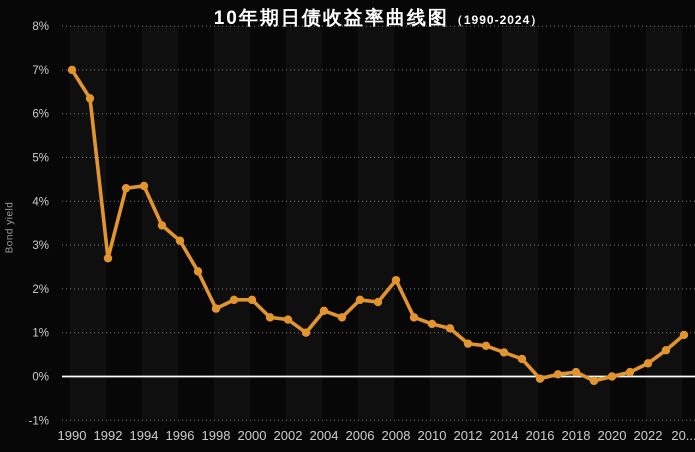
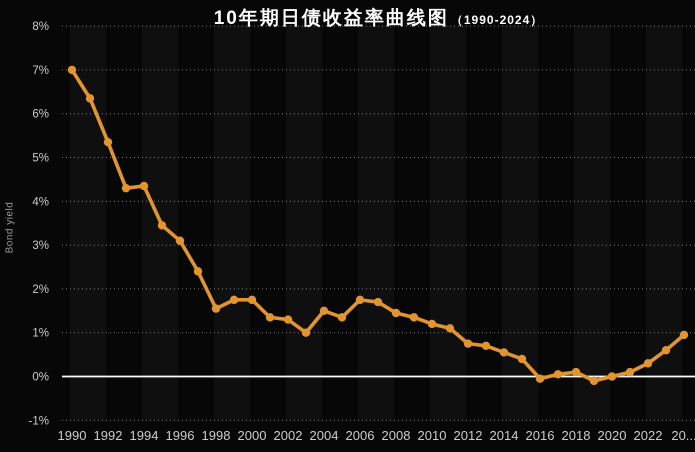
1992: 2.7% -> 5.3%
2008: 2.2% -> 1.4%
